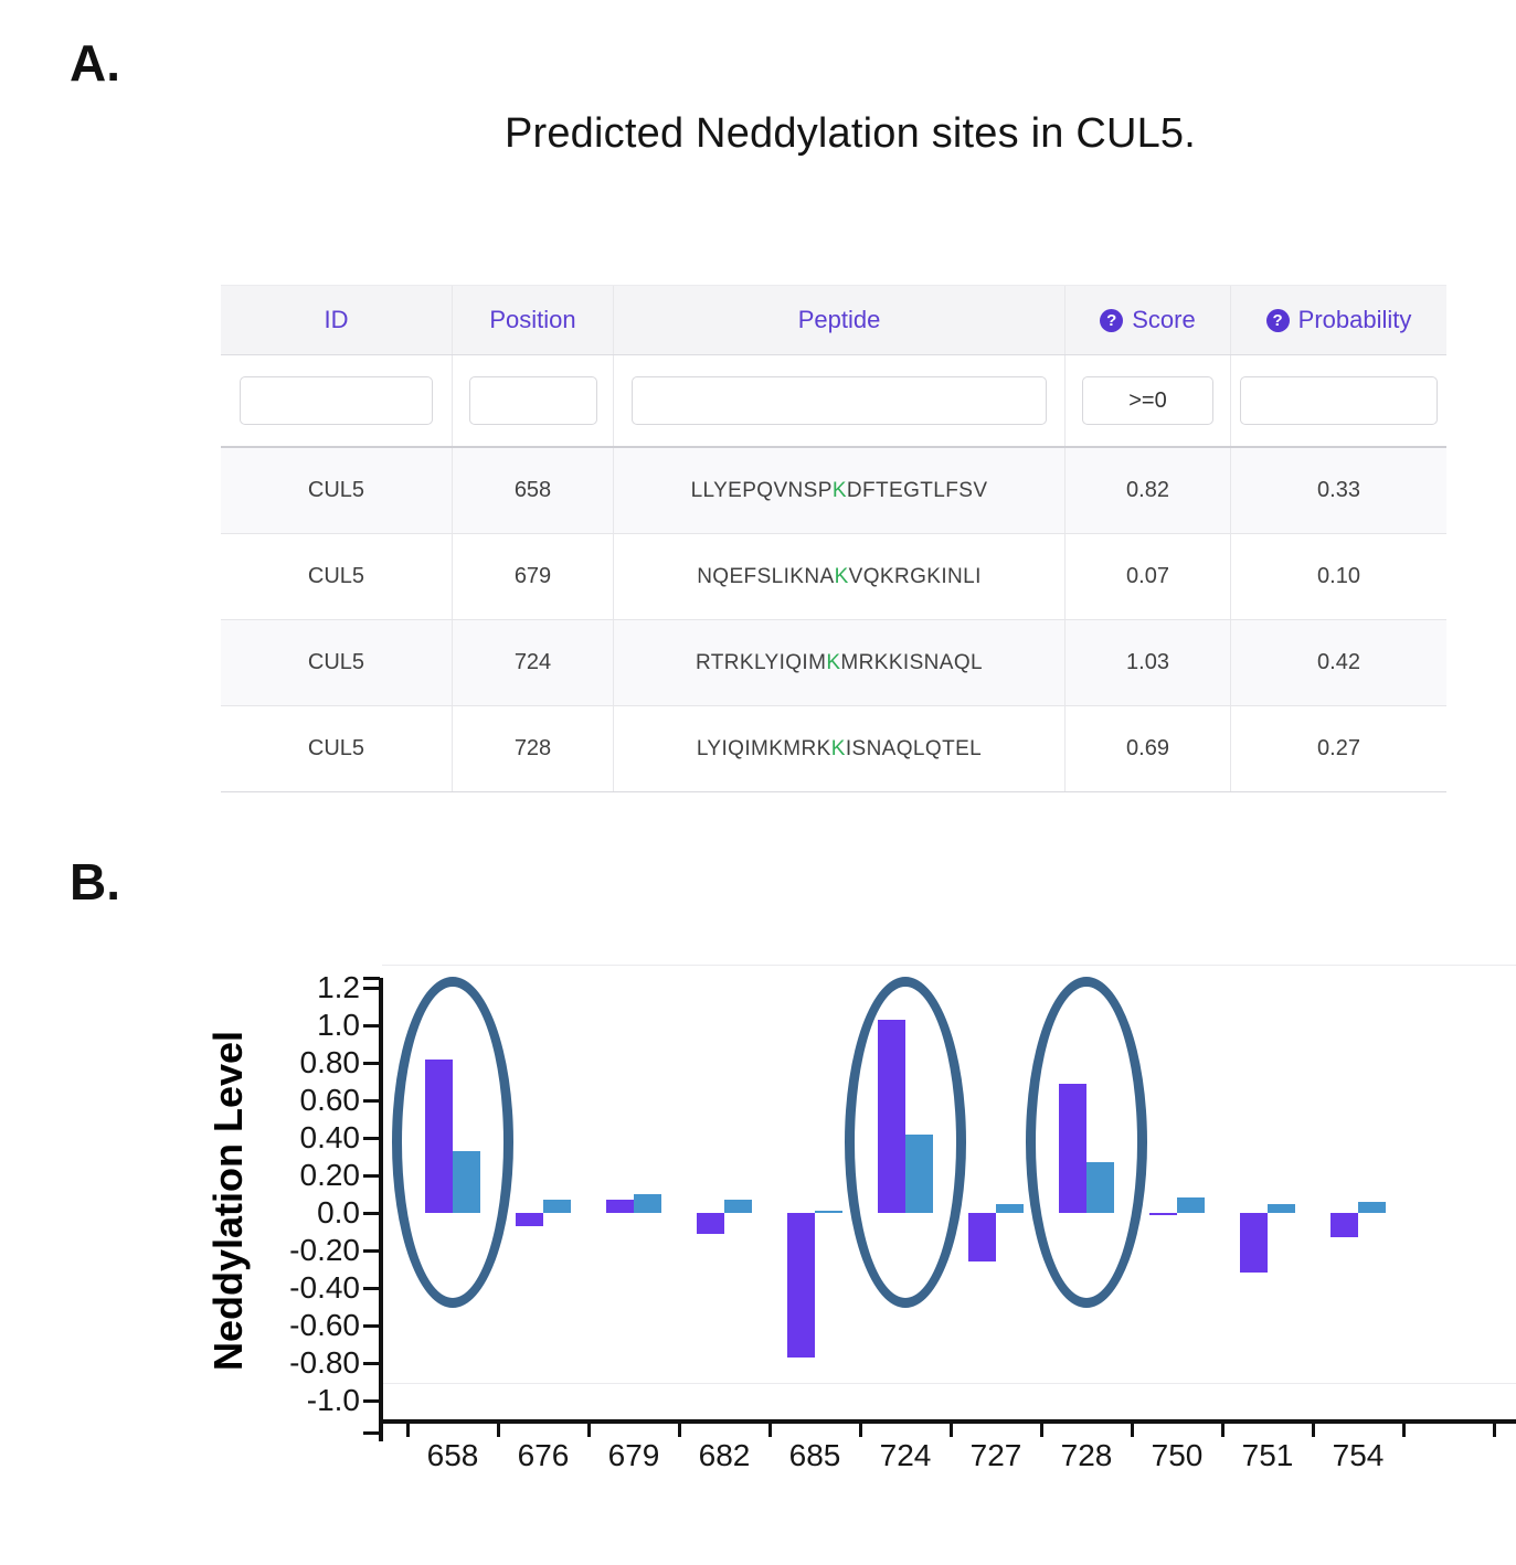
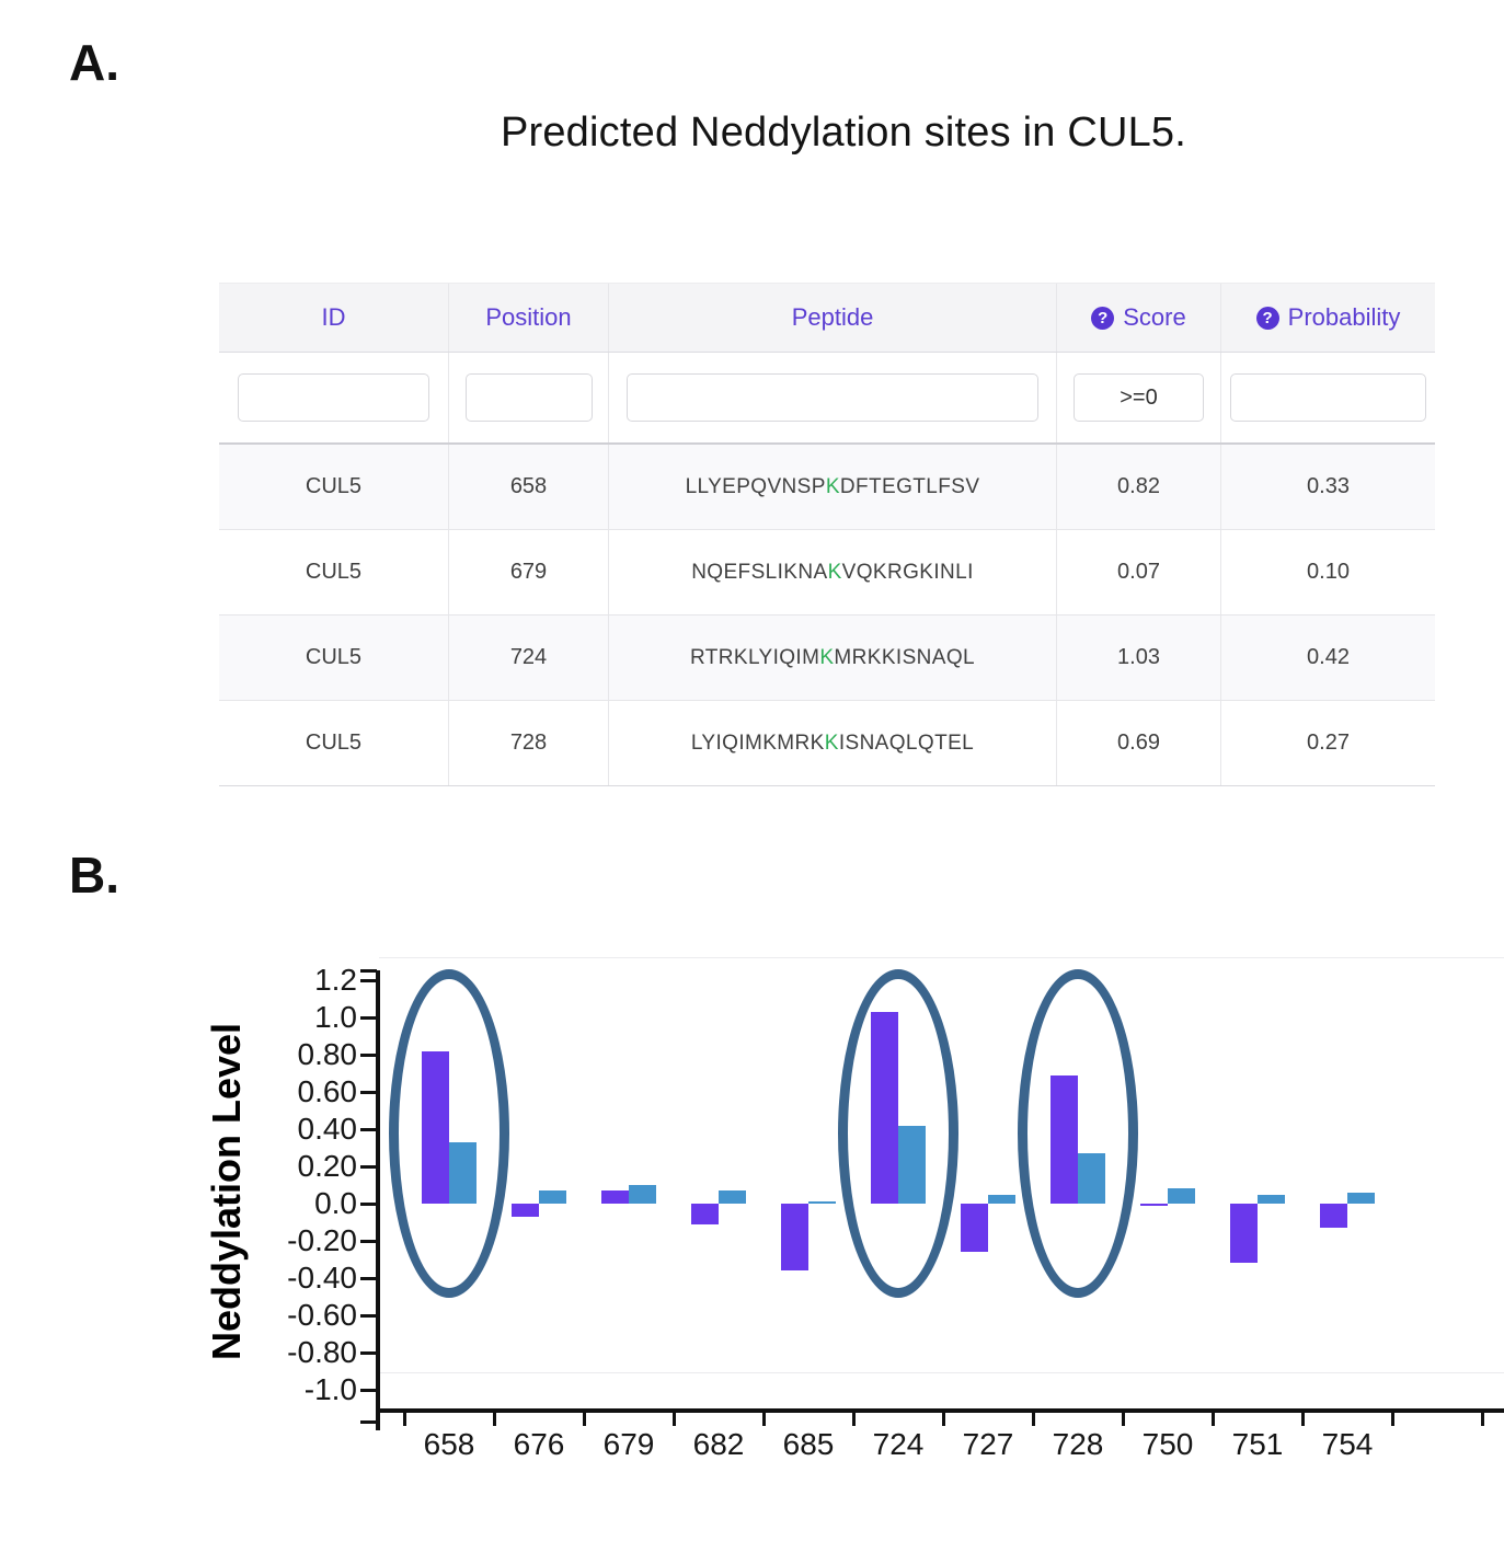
Score/685: -0.77 -> -0.36
